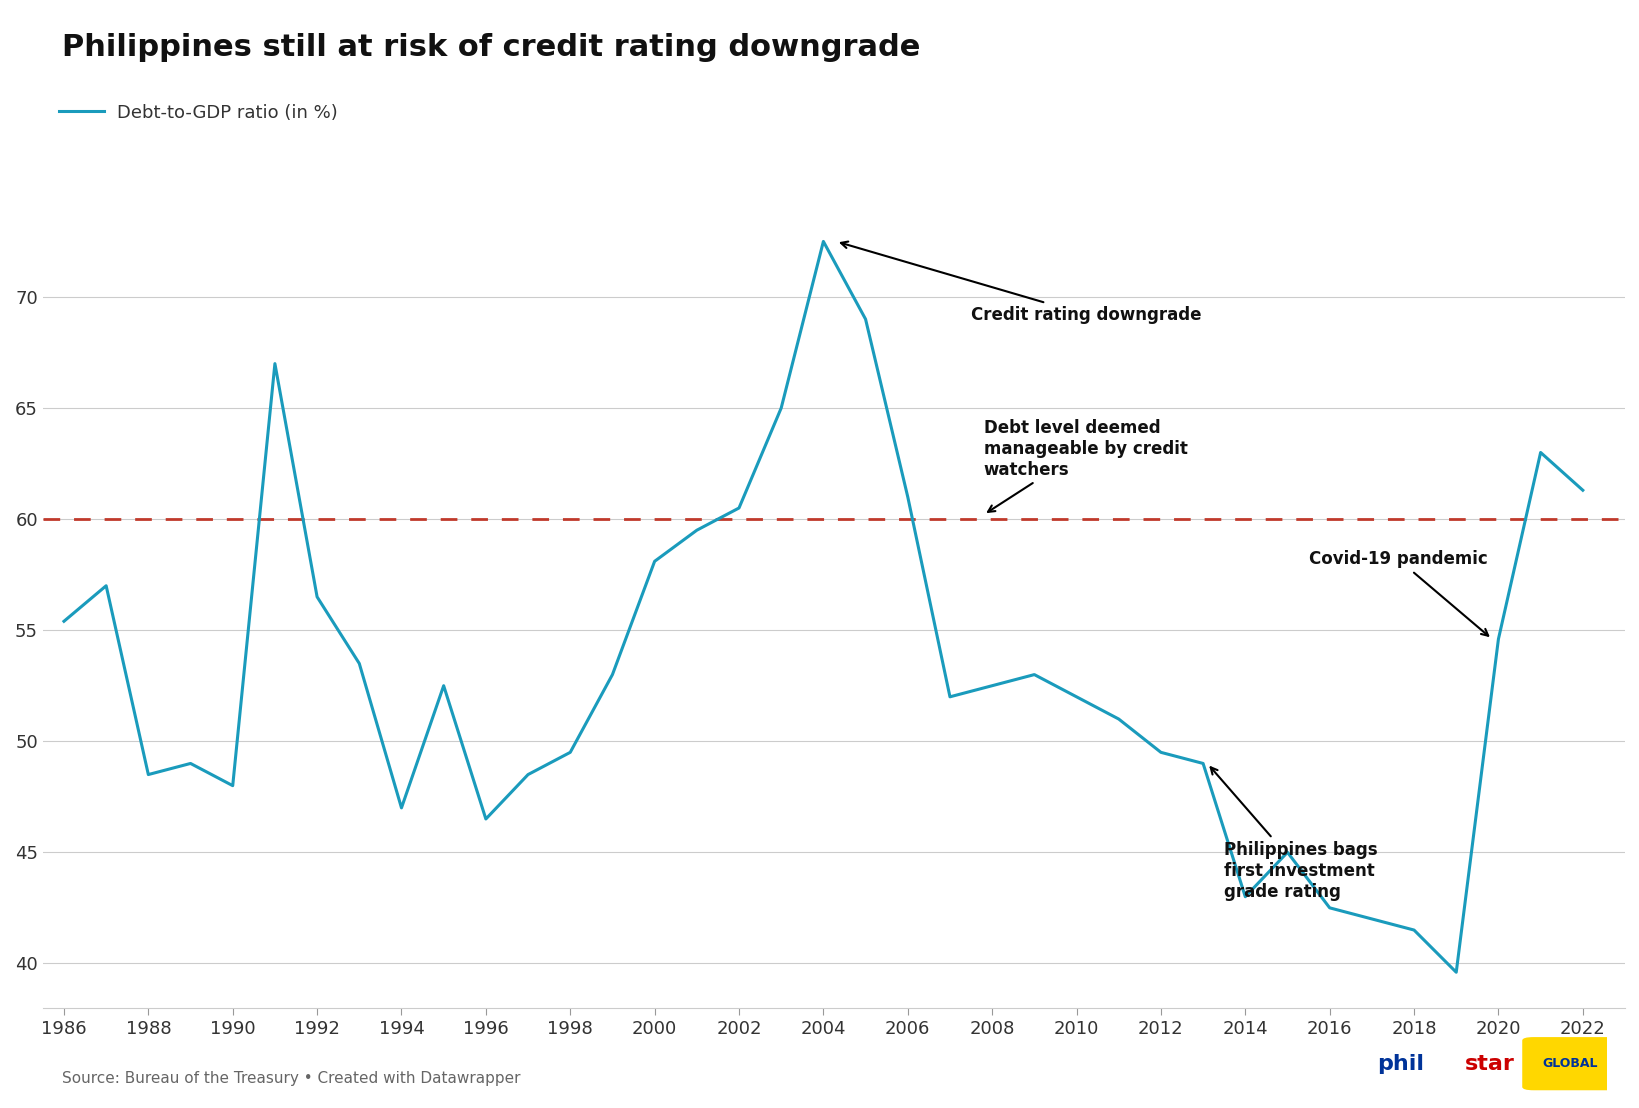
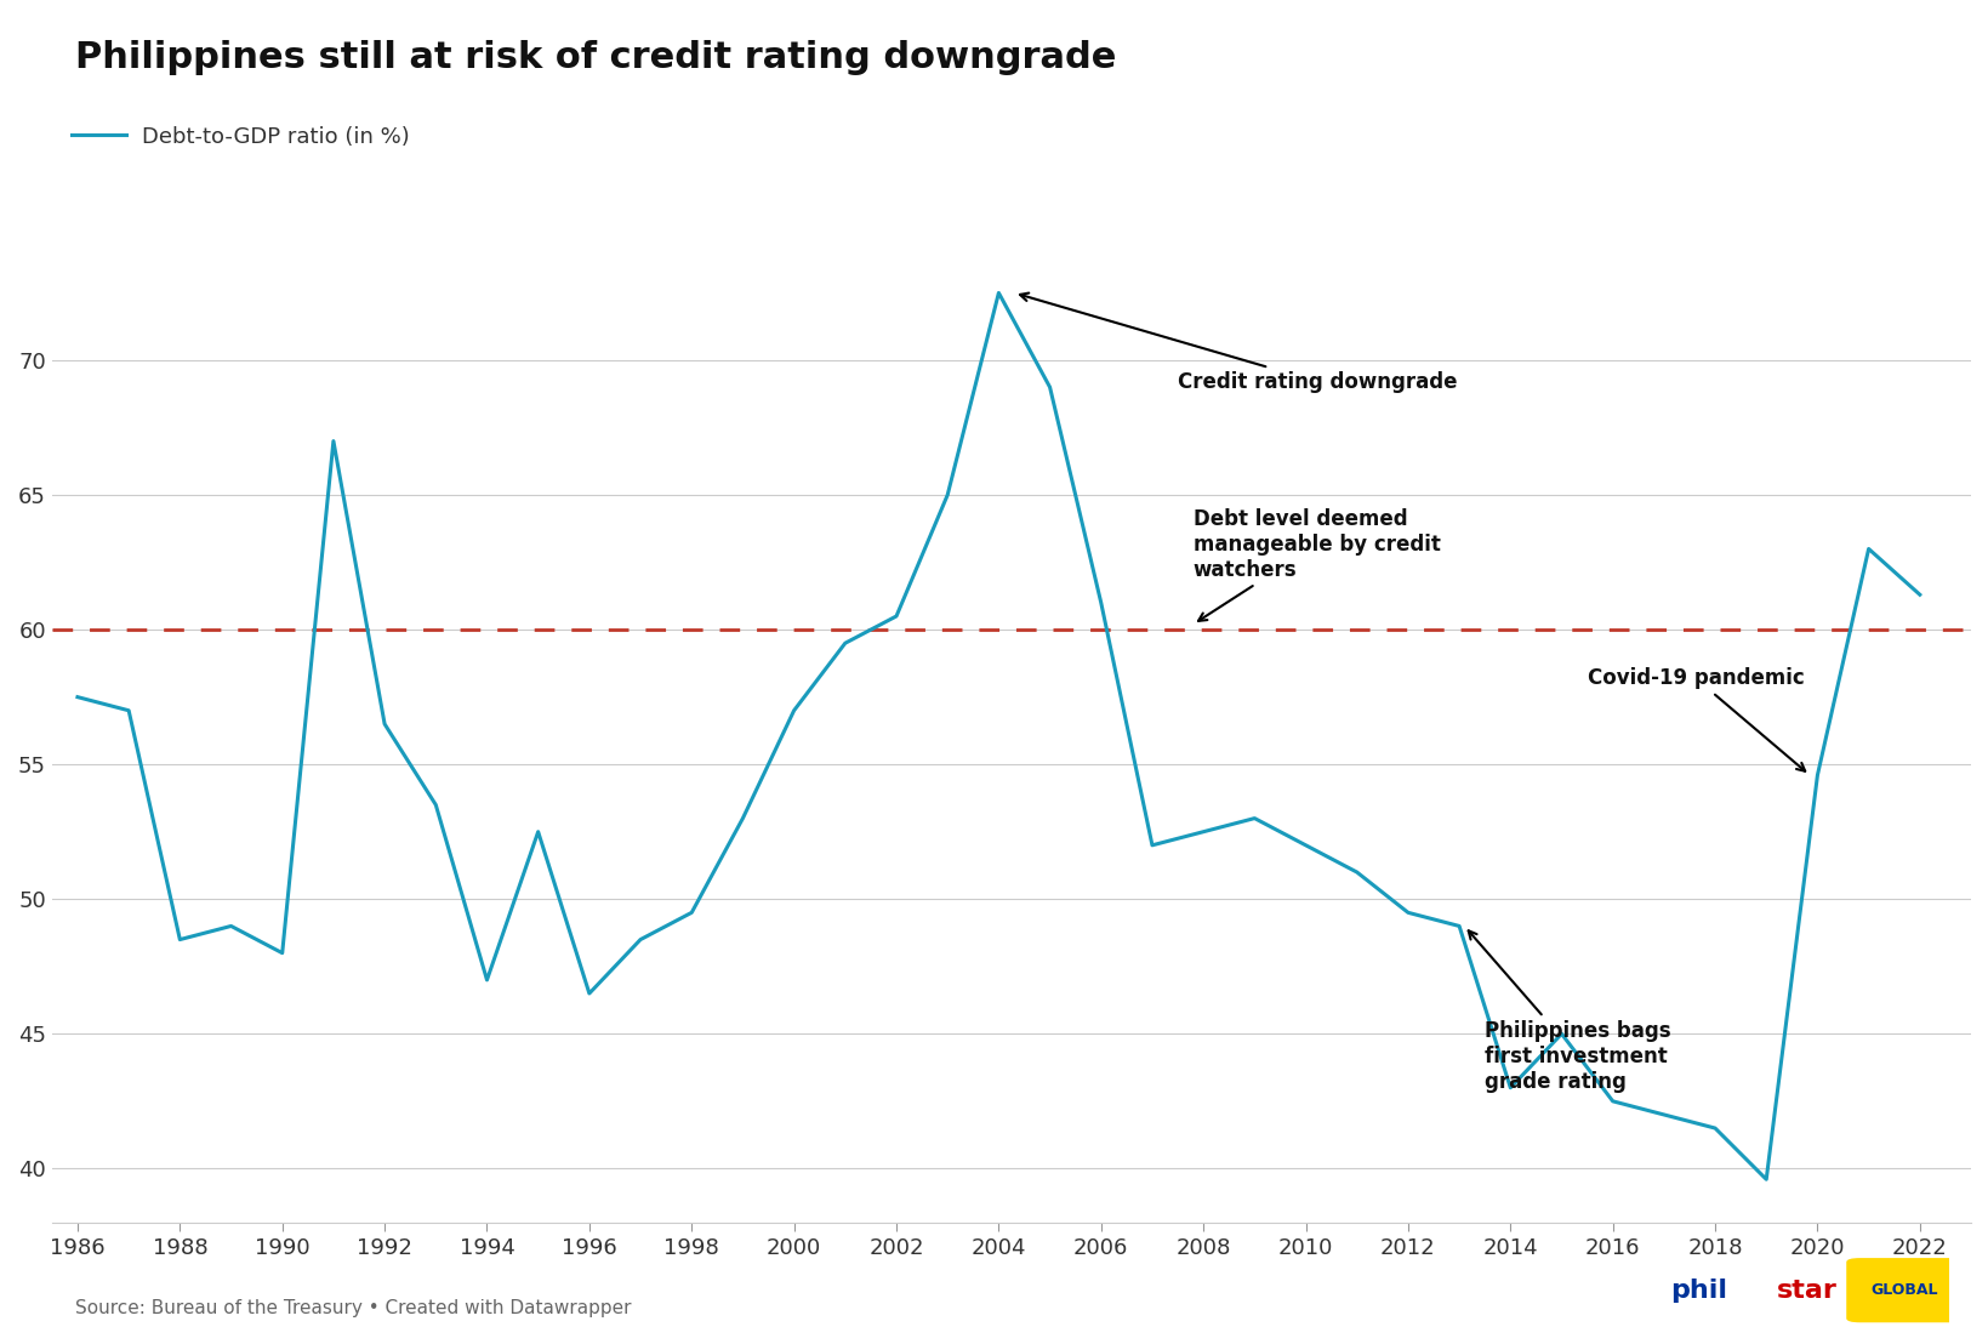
1986: 55.4 -> 57.5
2000: 58.1 -> 57.0
